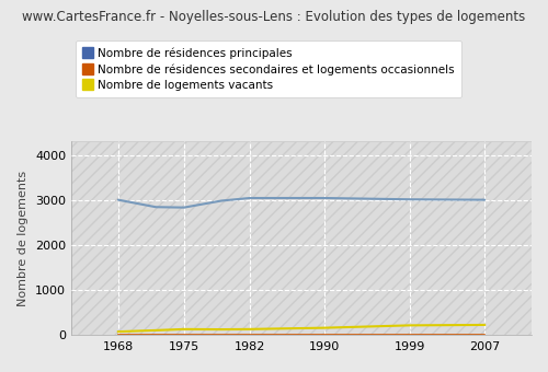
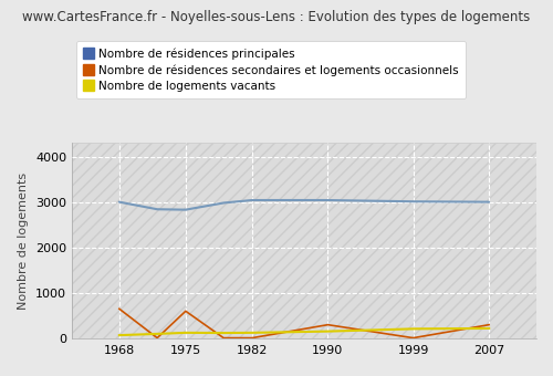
Nombre de résidences secondaires et logements occasionnels/1968: 10 -> 650
Nombre de résidences secondaires et logements occasionnels/1975: 10 -> 600
Nombre de résidences secondaires et logements occasionnels/1990: 10 -> 300
Nombre de résidences secondaires et logements occasionnels/2007: 10 -> 300
